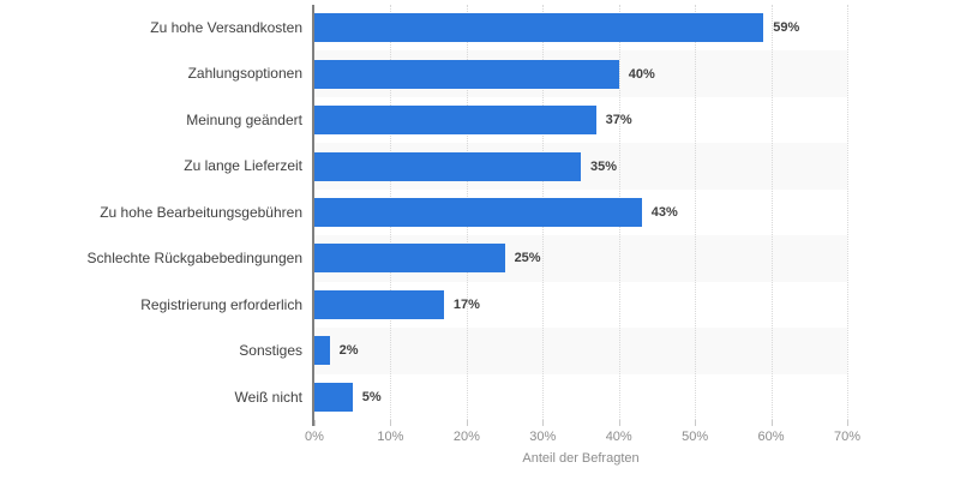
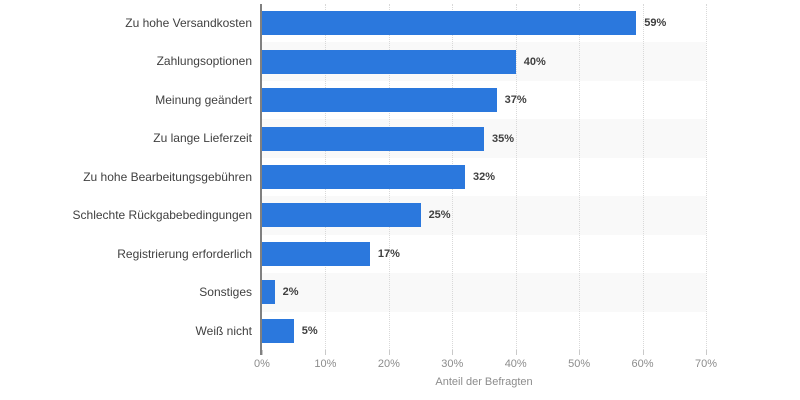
Zu hohe Bearbeitungsgebühren: 43% -> 32%
